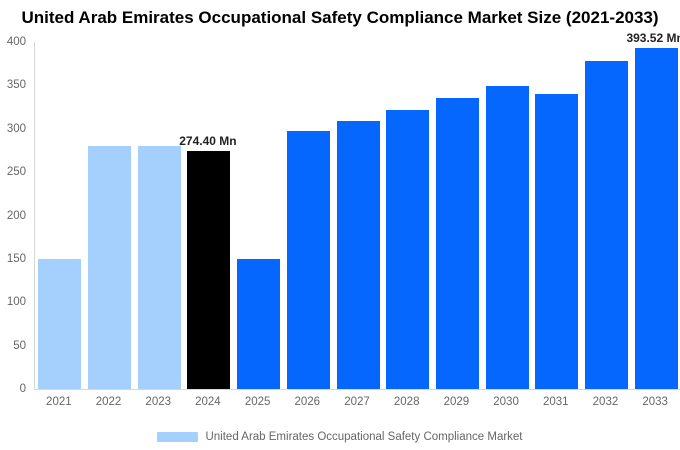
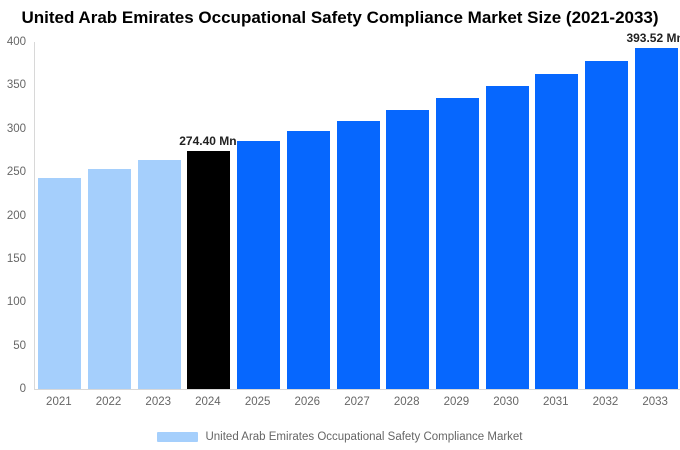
2021: 150 -> 240
2022: 280 -> 250
2023: 280 -> 260
2025: 150 -> 290
2031: 340 -> 360
